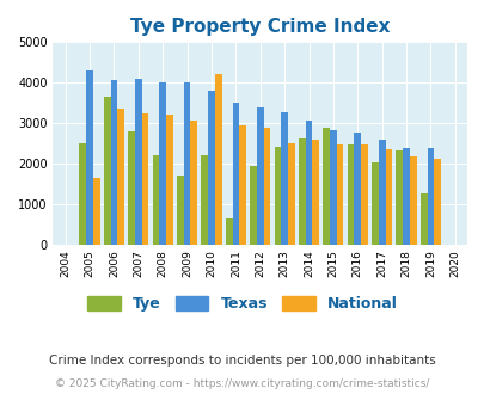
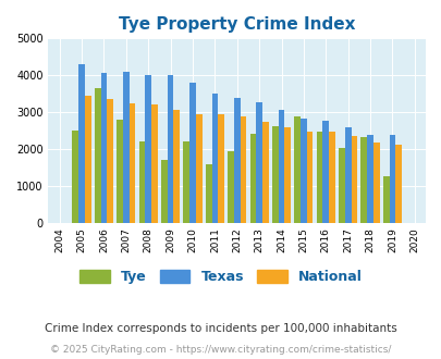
National/2005: 1650 -> 3450
National/2010: 4200 -> 2950
Tye/2011: 650 -> 1600
National/2013: 2500 -> 2730
